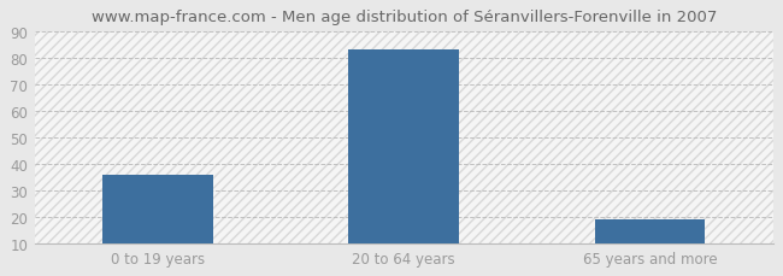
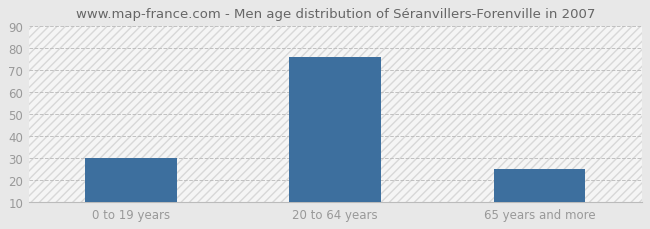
0 to 19 years: 36 -> 30
20 to 64 years: 83 -> 76
65 years and more: 19 -> 25
